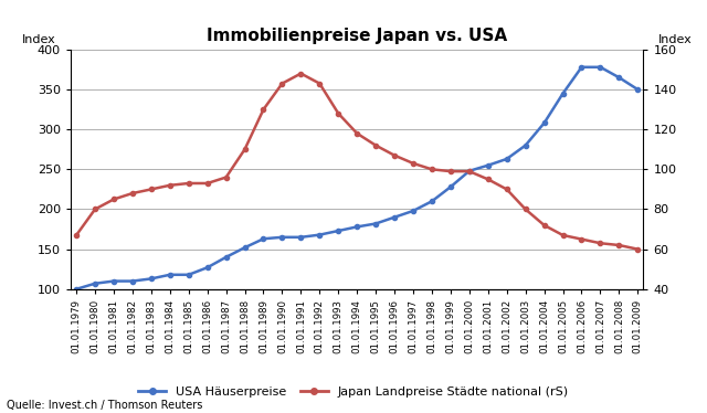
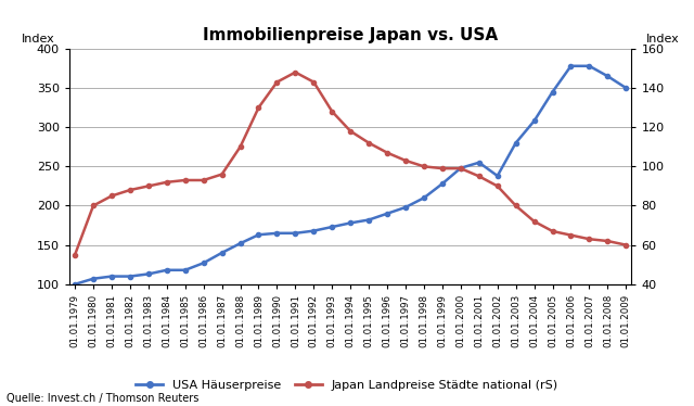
Japan Landpreise Städte national (rS)/01.01.1979: 67 -> 55
USA Häuserpreise/01.01.2002: 263 -> 238
